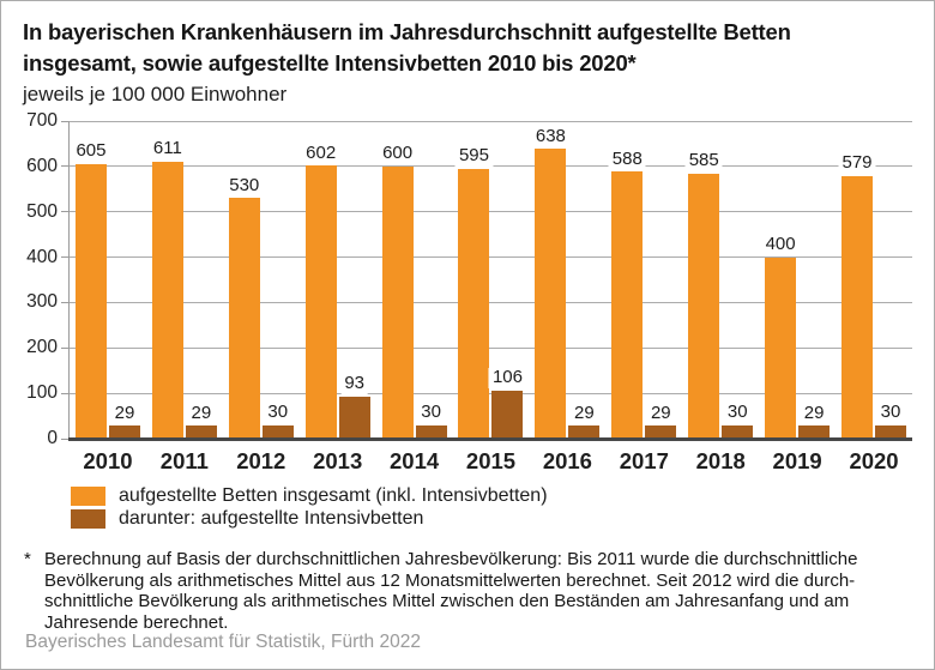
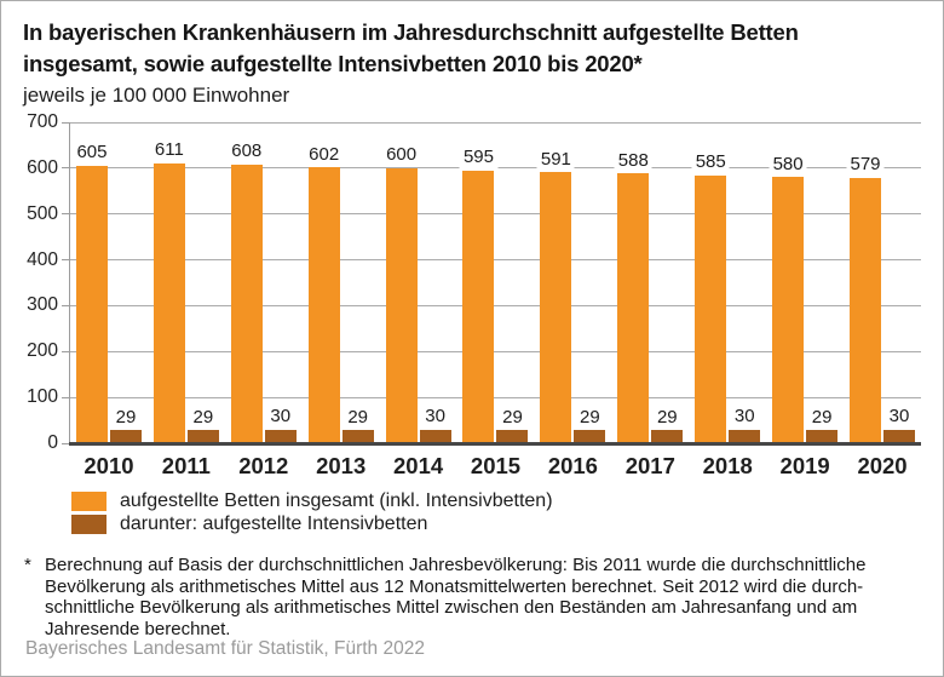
aufgestellte Betten insgesamt (inkl. Intensivbetten)/2012: 530 -> 608
darunter: aufgestellte Intensivbetten/2013: 93 -> 29
darunter: aufgestellte Intensivbetten/2015: 106 -> 29
aufgestellte Betten insgesamt (inkl. Intensivbetten)/2016: 638 -> 591
aufgestellte Betten insgesamt (inkl. Intensivbetten)/2019: 400 -> 580
